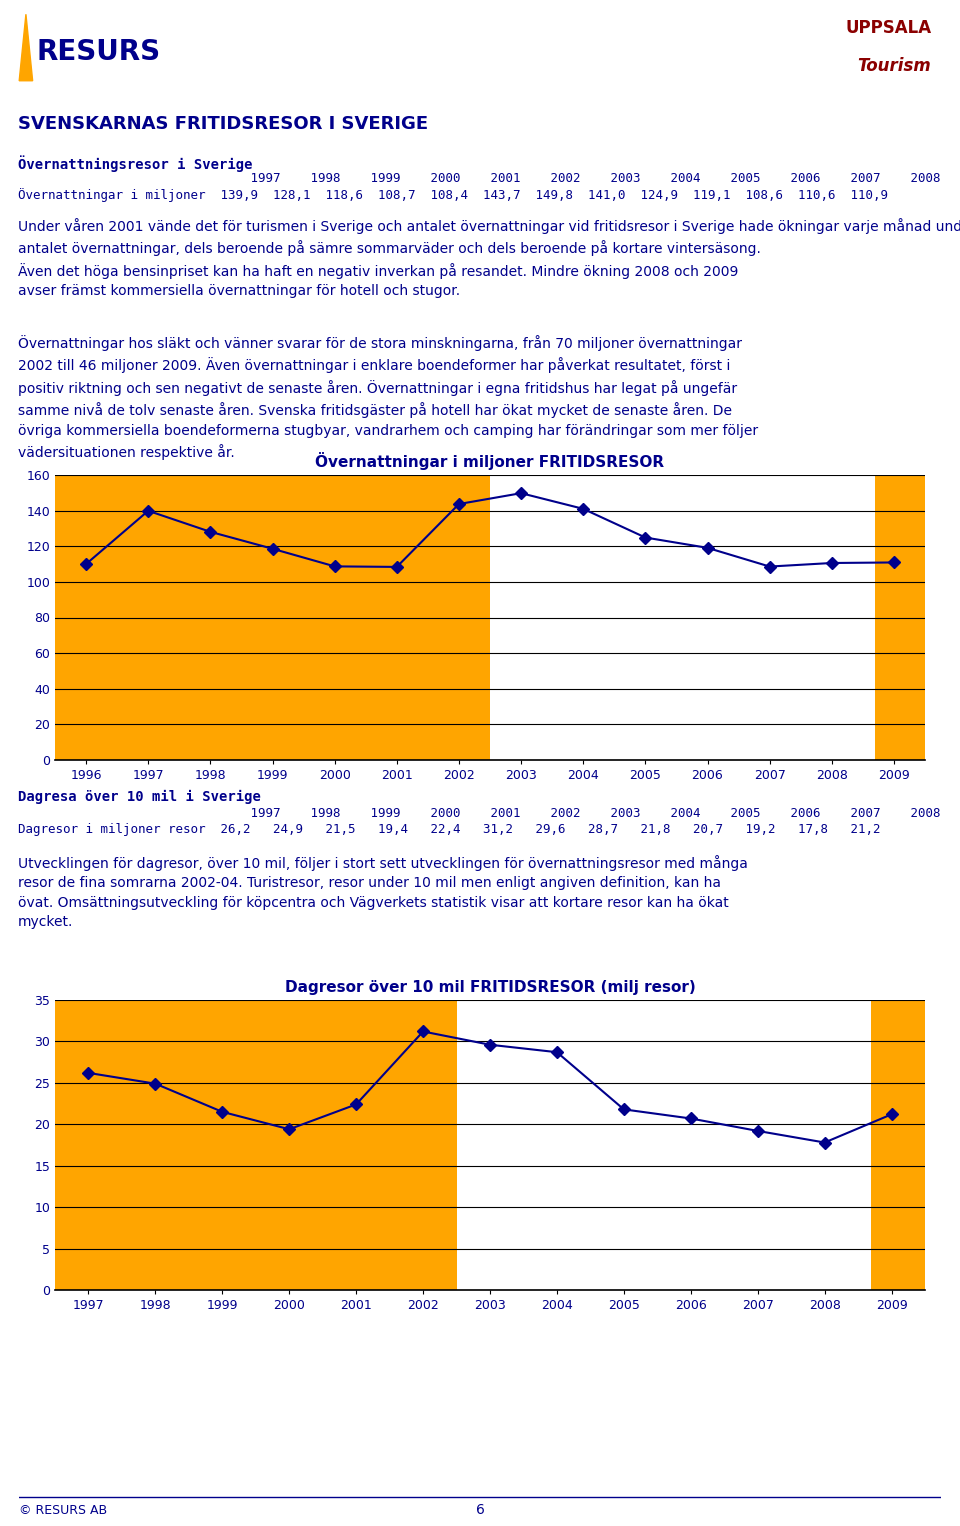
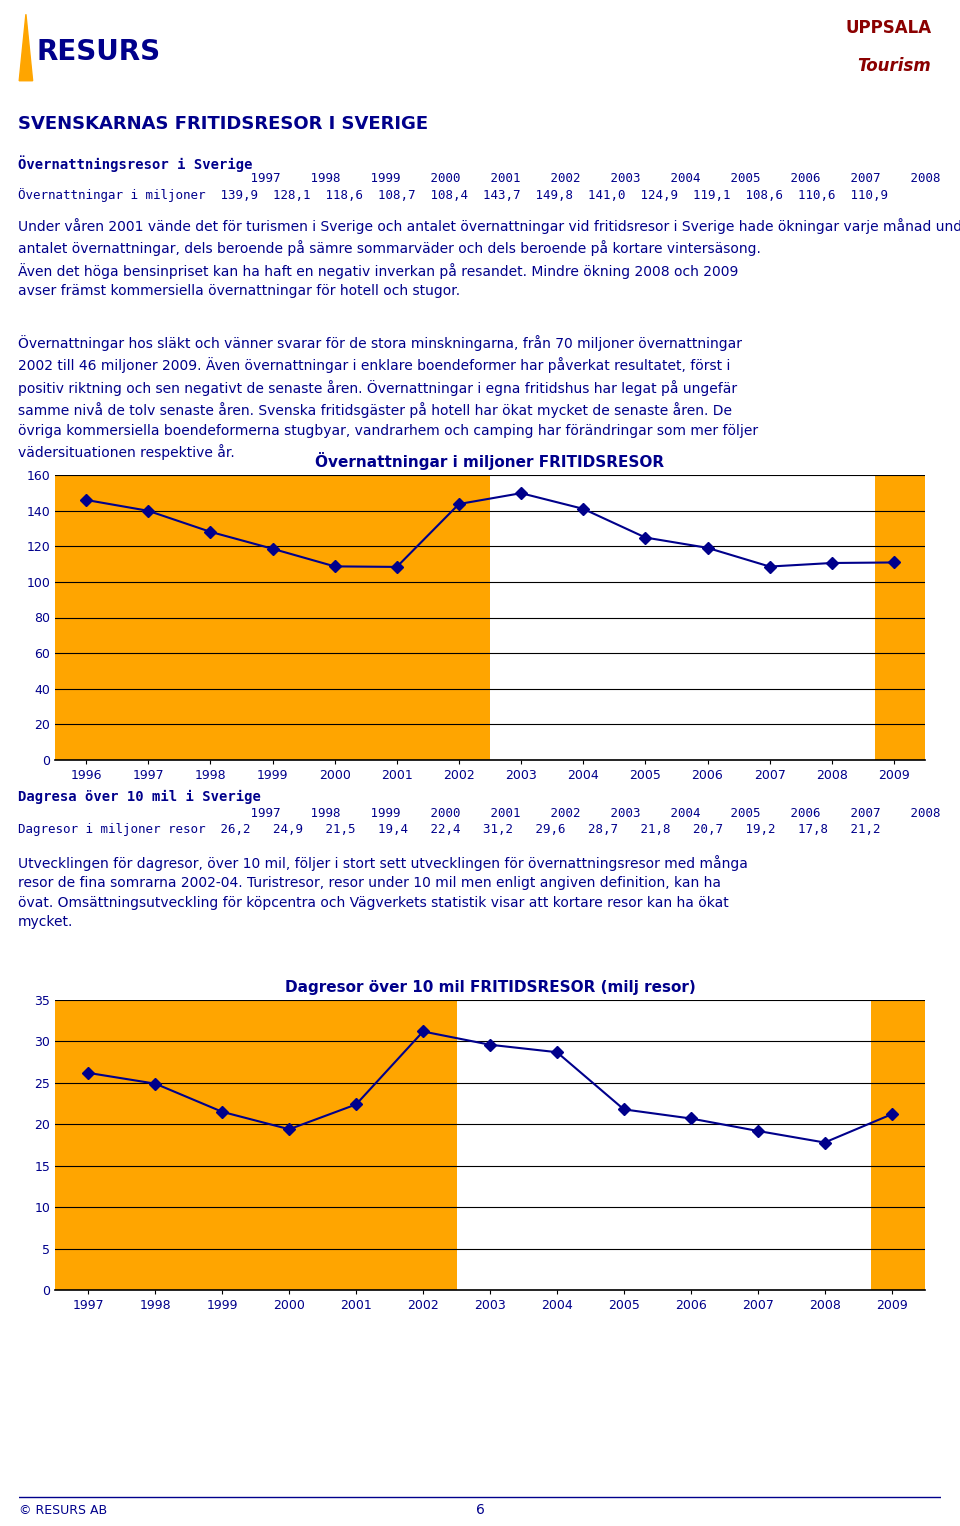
1996: 110 -> 146
